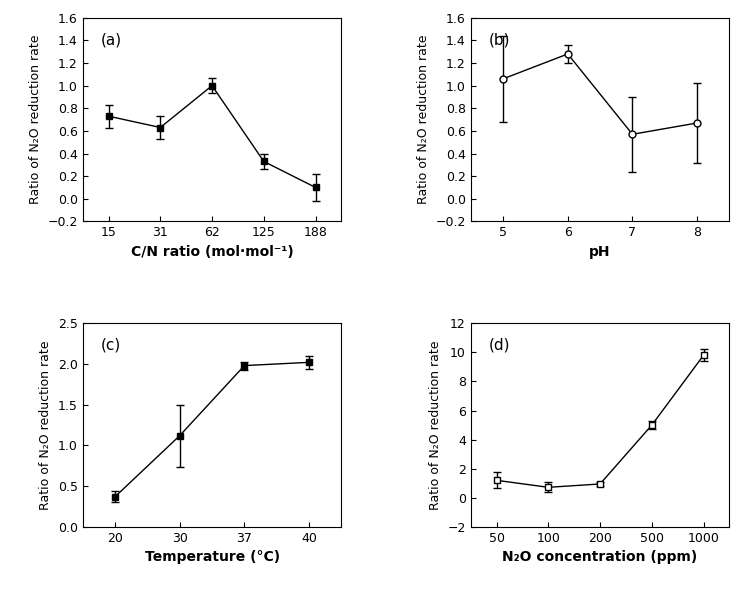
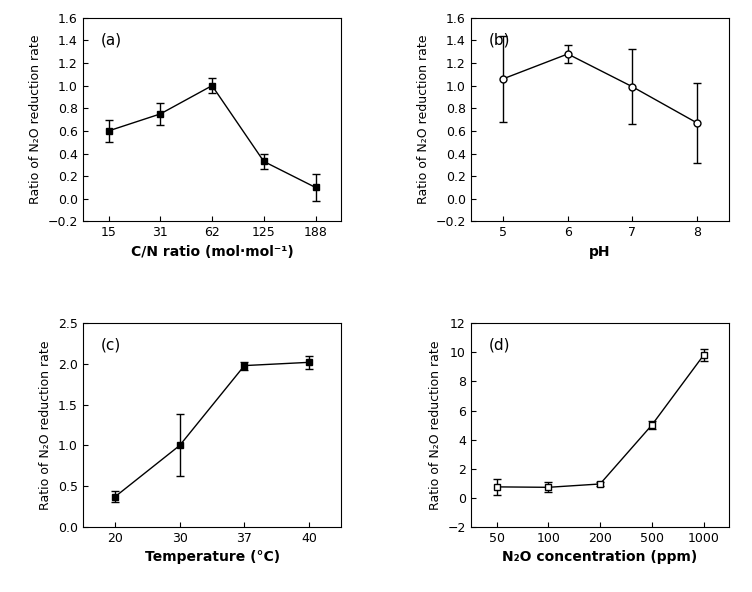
15: 0.73 -> 0.60
31: 0.63 -> 0.75
7: 0.57 -> 0.99
30: 1.12 -> 1.00
50: 1.2 -> 0.8
